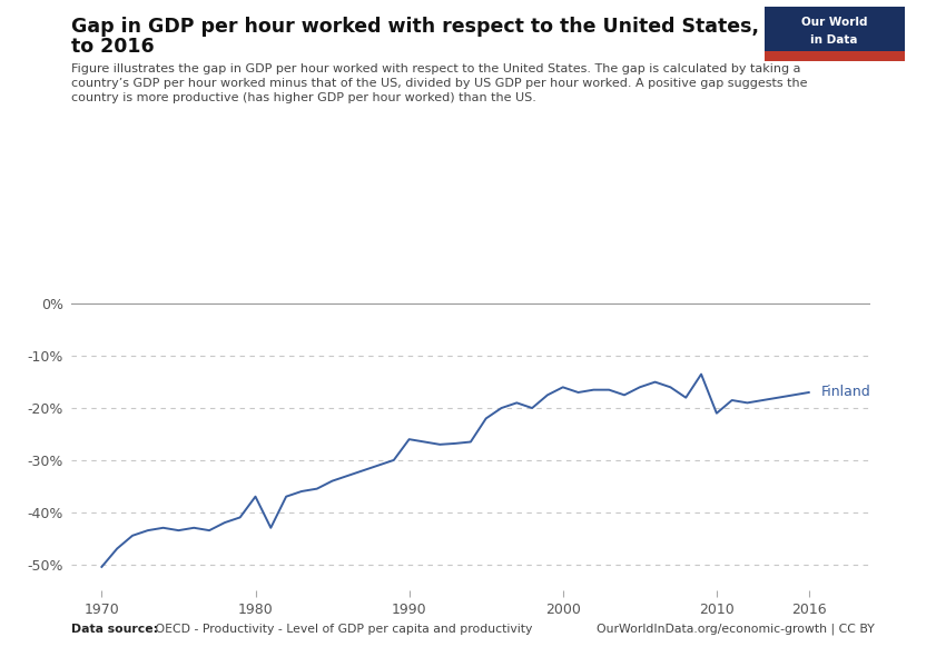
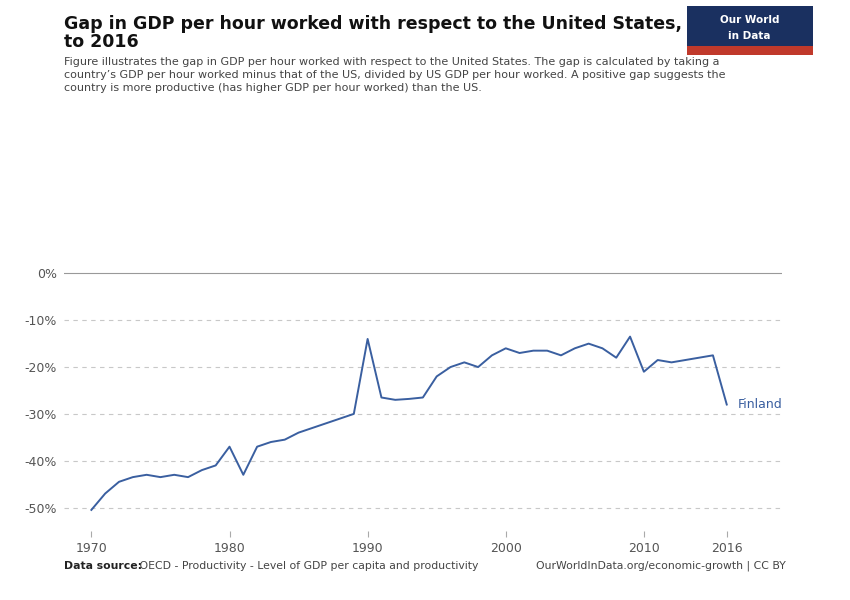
1990: -26.0% -> -14.0%
2016: -17.0% -> -28.0%
